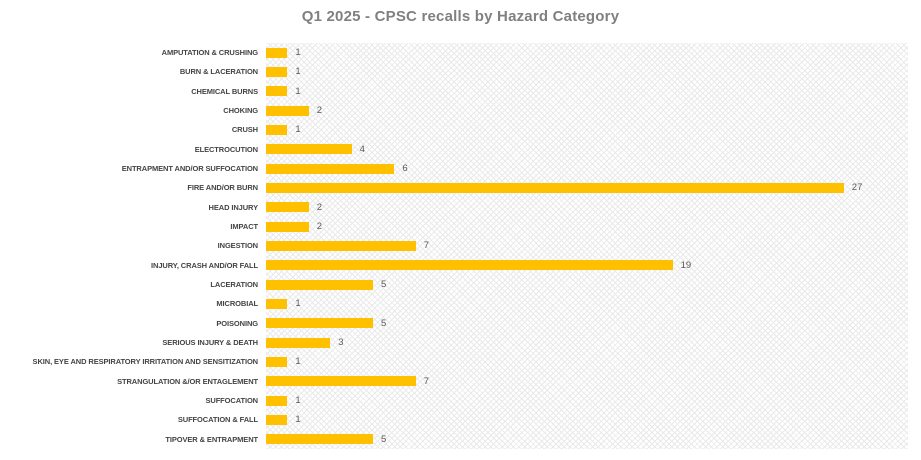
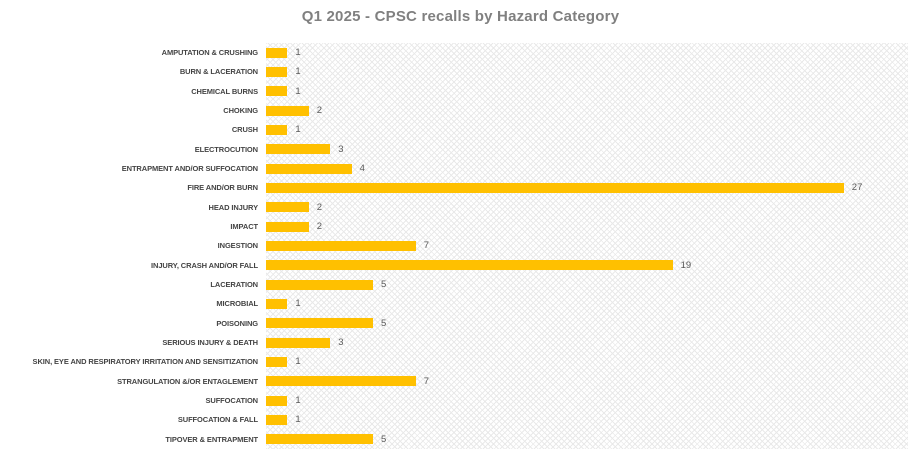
ELECTROCUTION: 4 -> 3
ENTRAPMENT AND/OR SUFFOCATION: 6 -> 4
